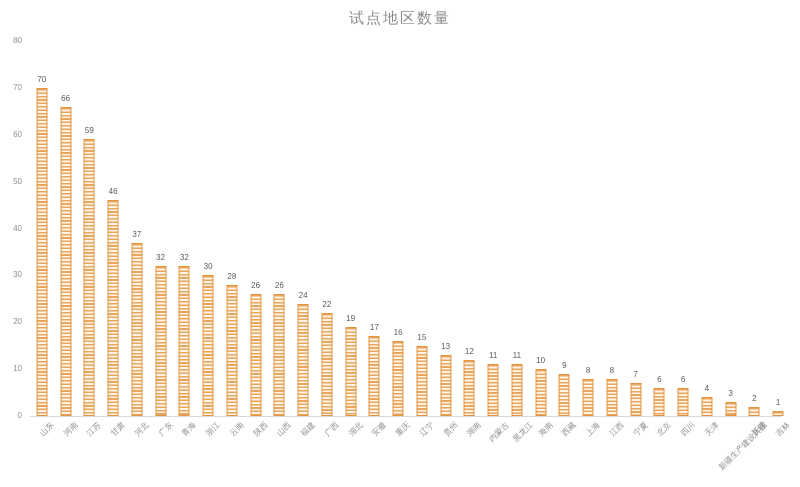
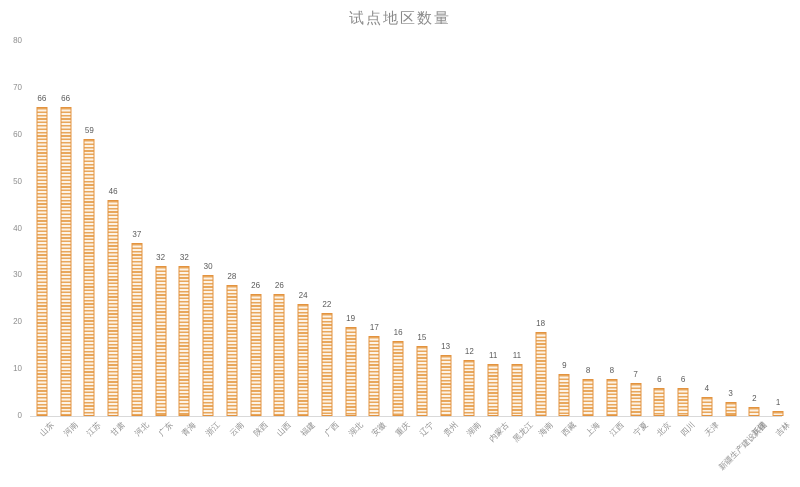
山东: 70 -> 66
海南: 10 -> 18
